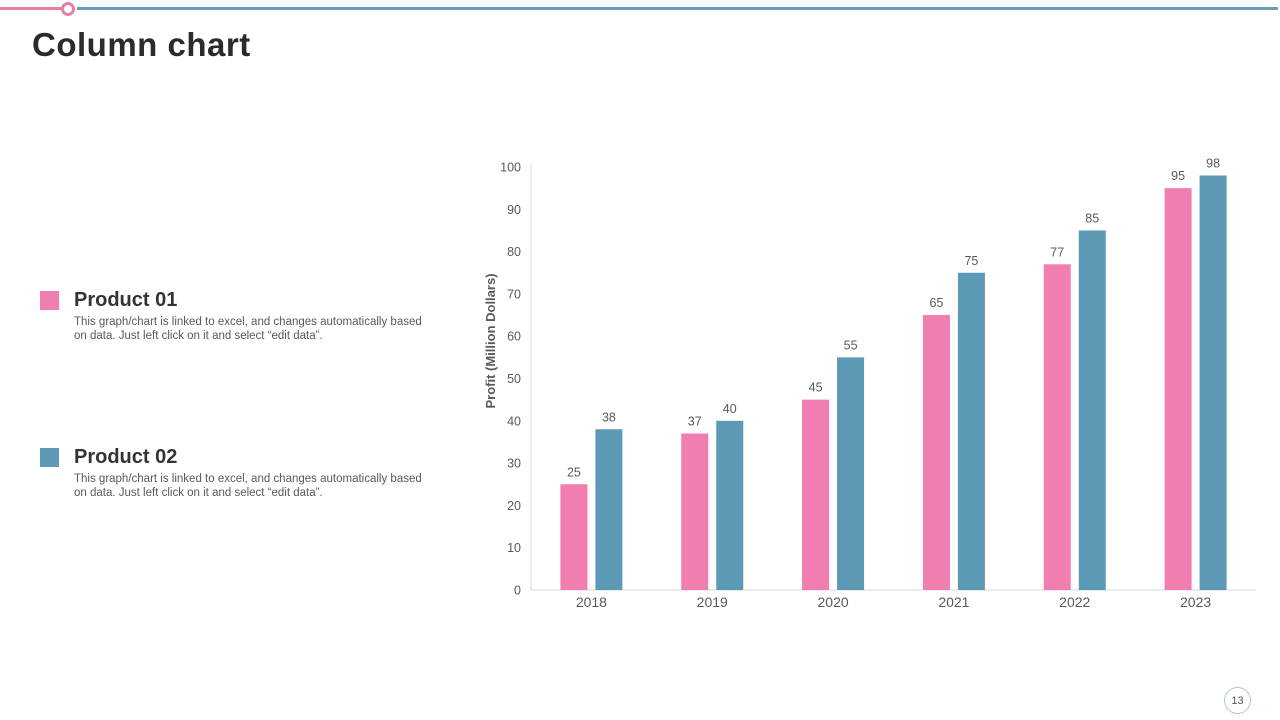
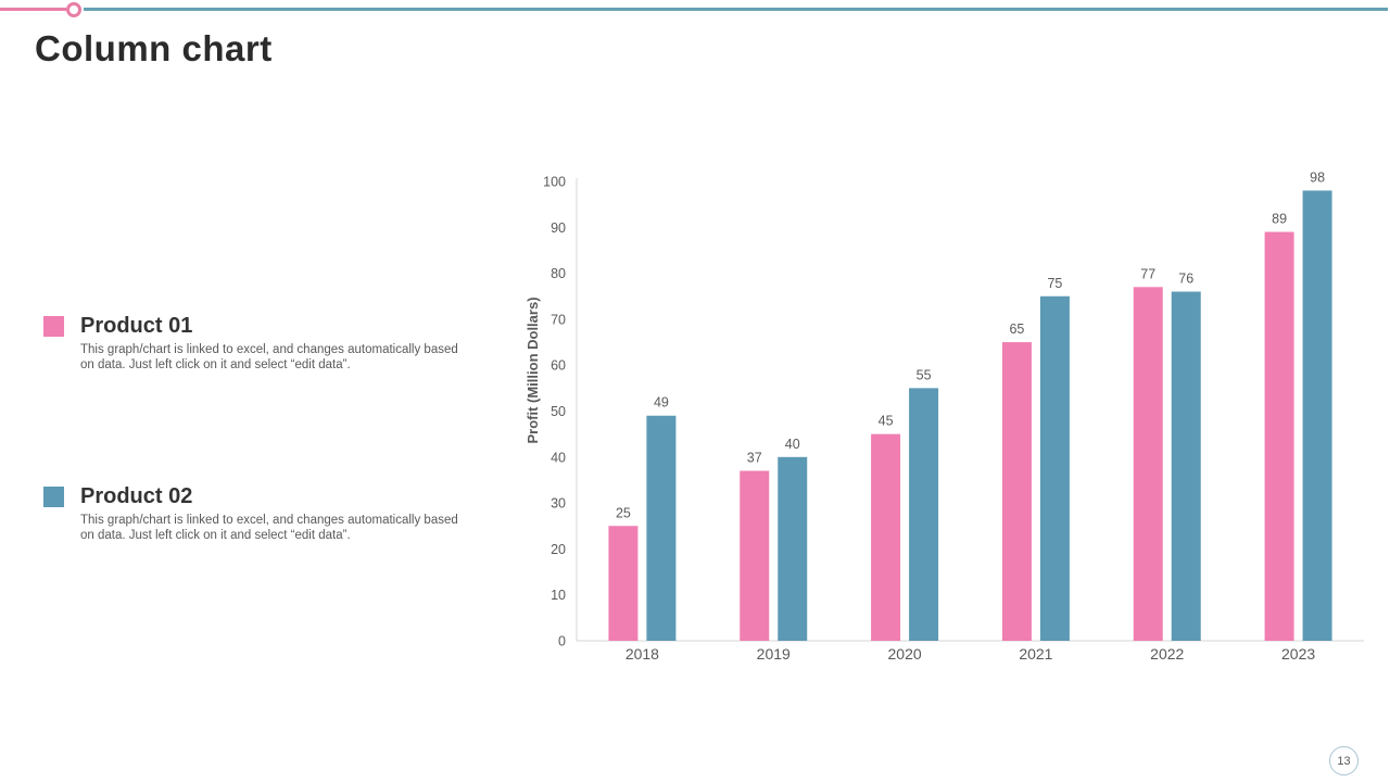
Product 02/2018: 38 -> 49
Product 02/2022: 85 -> 76
Product 01/2023: 95 -> 89
